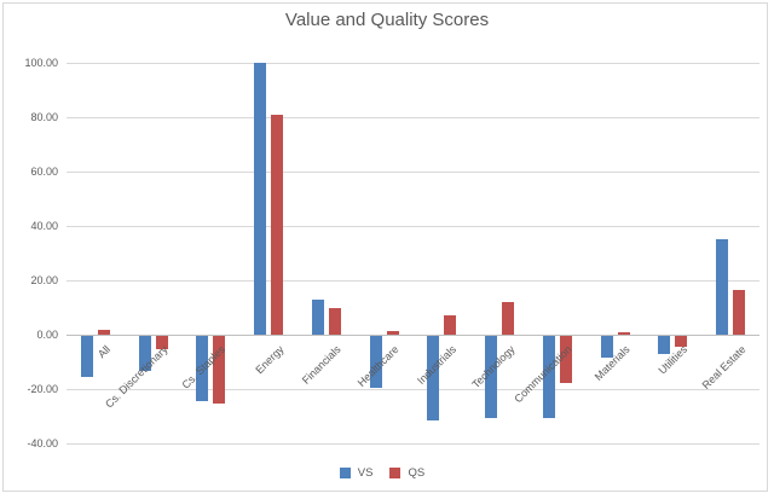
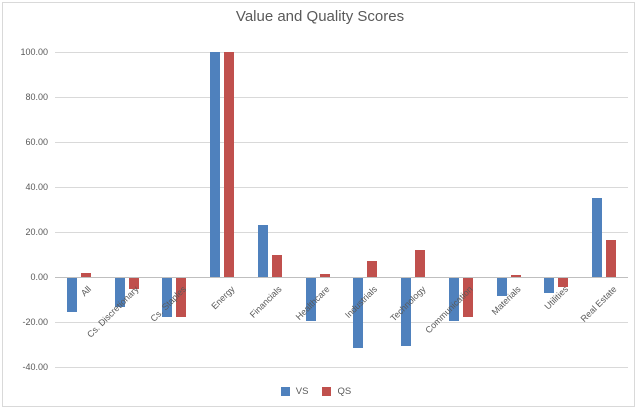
VS/Cs. Staples: -24 -> -18
QS/Cs. Staples: -25 -> -18
QS/Energy: 81 -> 100
VS/Financials: 13 -> 23
VS/Communication: -30 -> -19
